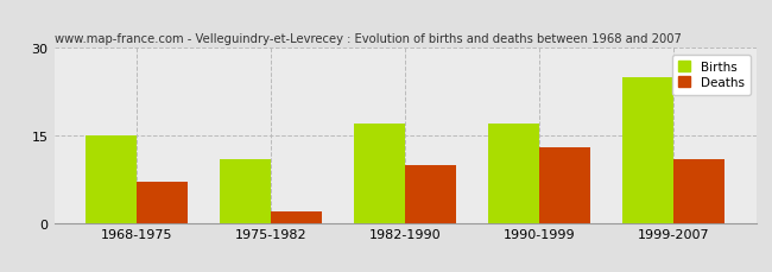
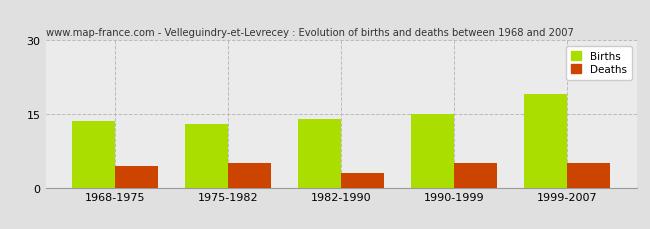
Births/1968-1975: 15.0 -> 13.5
Deaths/1968-1975: 7.0 -> 4.5
Births/1975-1982: 11.0 -> 13.0
Deaths/1975-1982: 2.0 -> 5.0
Births/1982-1990: 17.0 -> 14.0
Deaths/1982-1990: 10.0 -> 3.0
Births/1990-1999: 17.0 -> 15.0
Deaths/1990-1999: 13.0 -> 5.0
Births/1999-2007: 25.0 -> 19.0
Deaths/1999-2007: 11.0 -> 5.0
